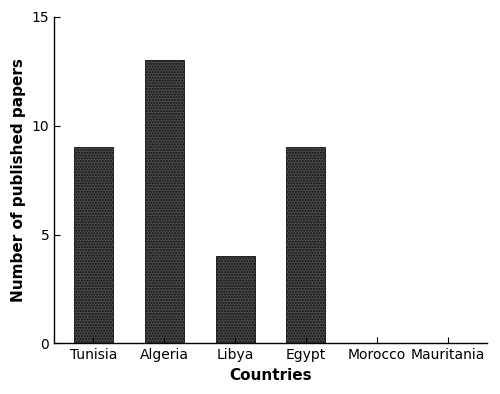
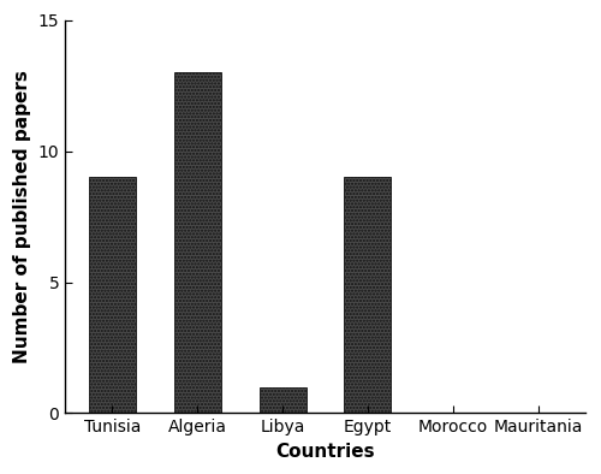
Libya: 4 -> 1
